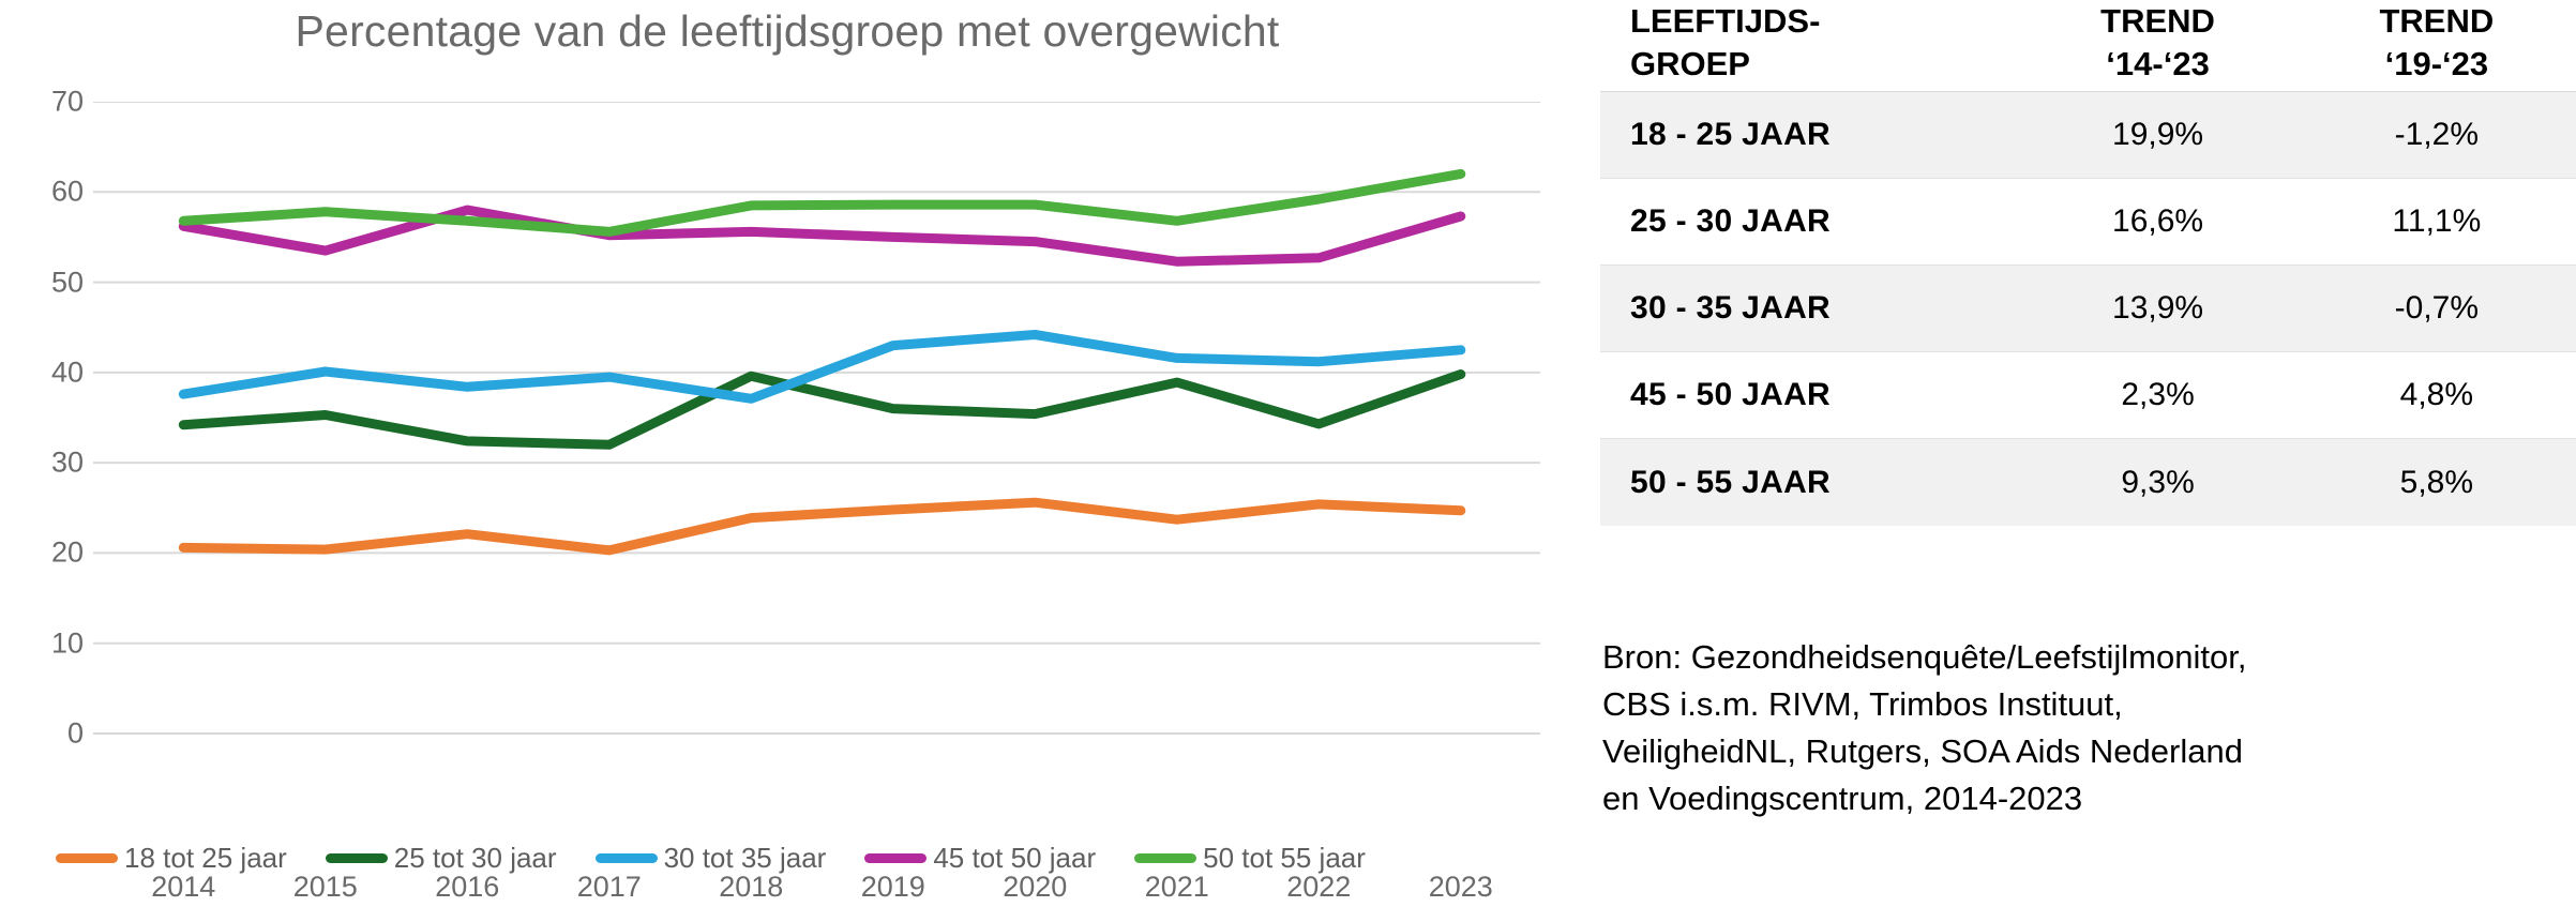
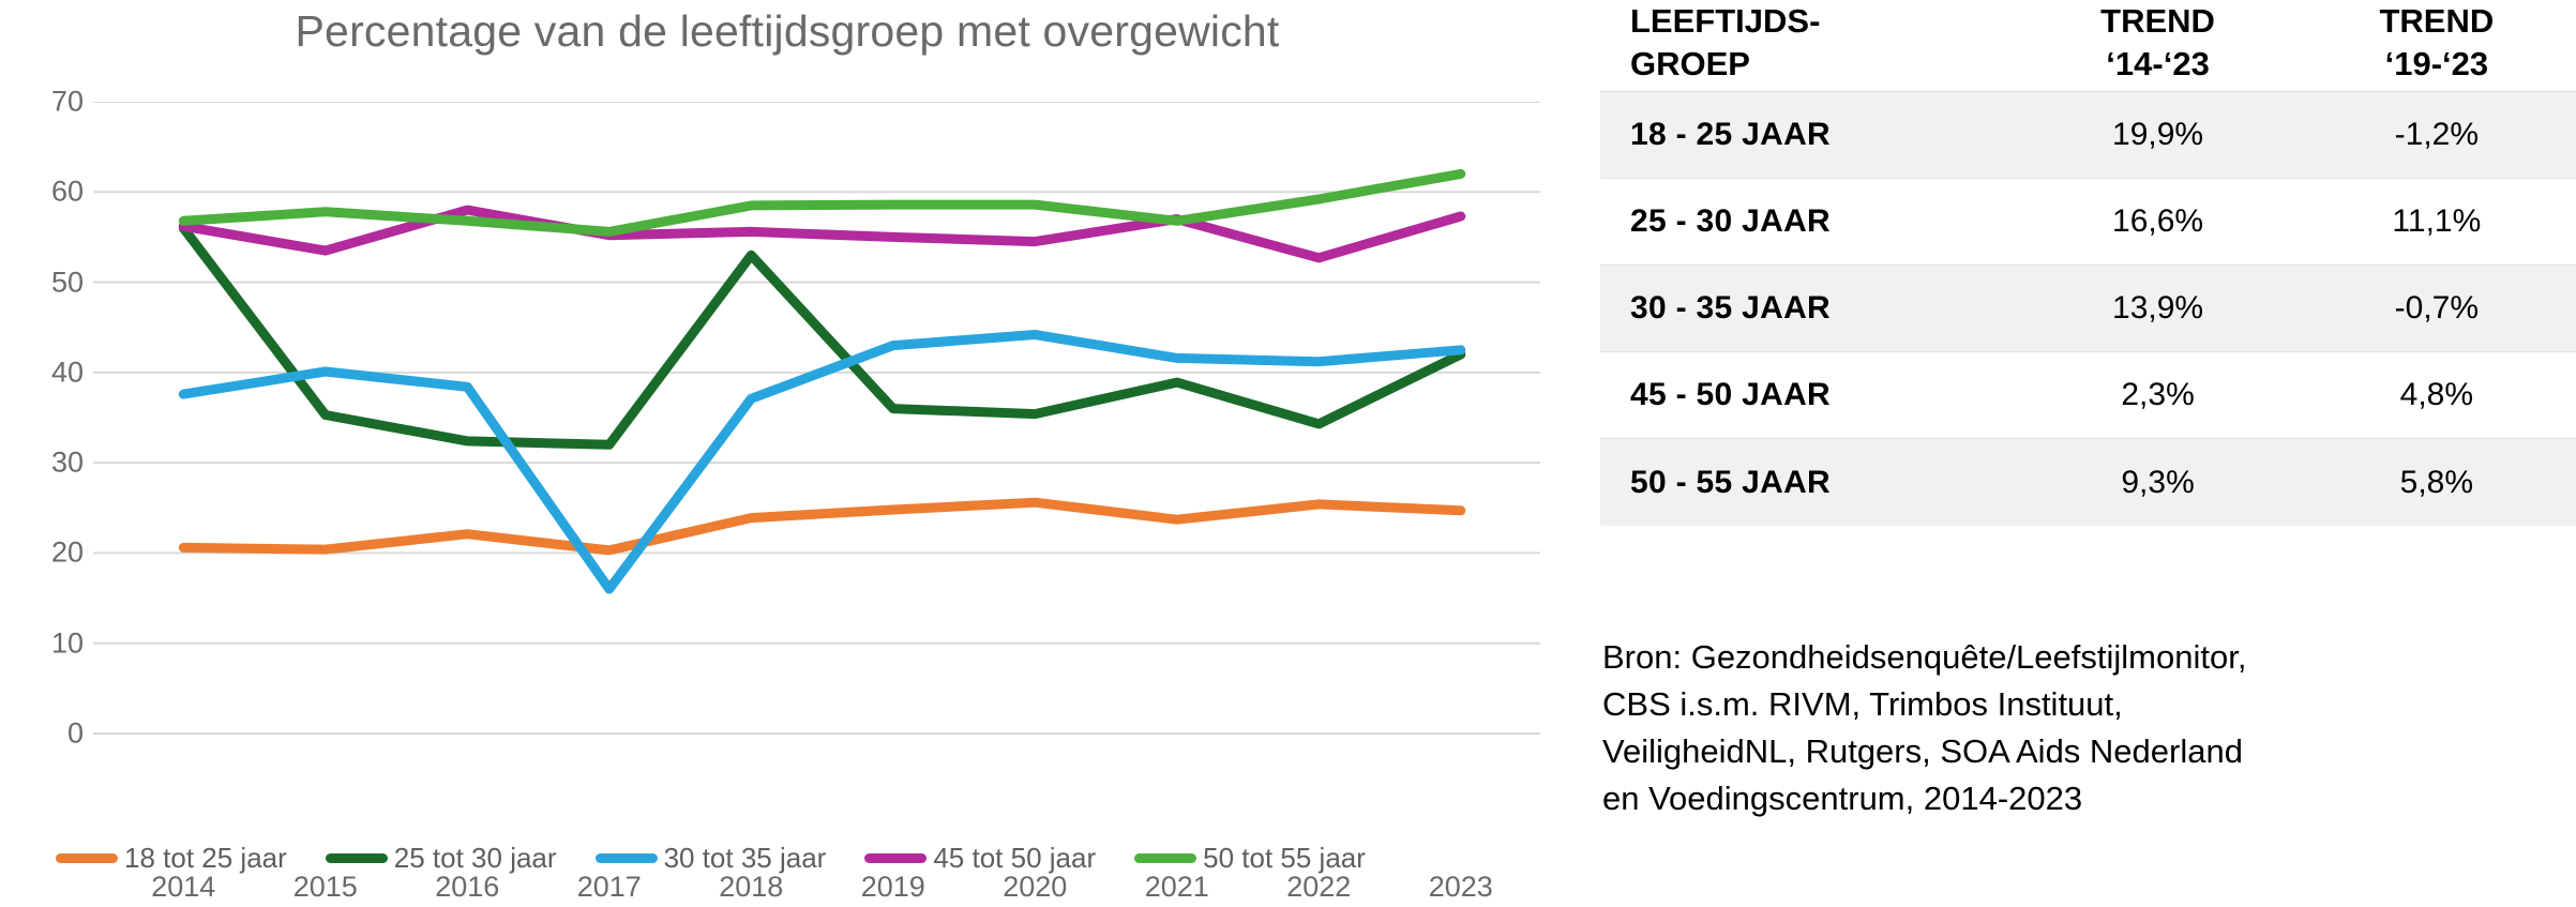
25 tot 30 jaar/2014: 34 -> 56
30 tot 35 jaar/2017: 40 -> 16
25 tot 30 jaar/2018: 40 -> 53
45 tot 50 jaar/2021: 52 -> 57
25 tot 30 jaar/2023: 40 -> 42
